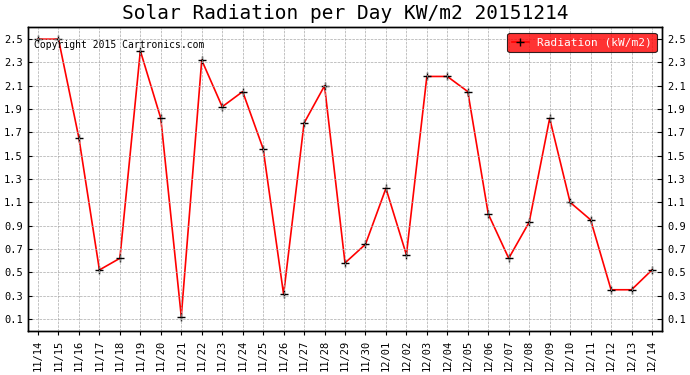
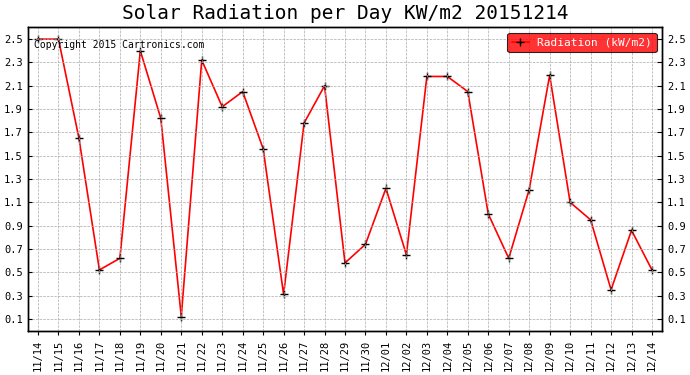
12/08: 0.93 -> 1.21
12/09: 1.82 -> 2.19
12/13: 0.35 -> 0.86
